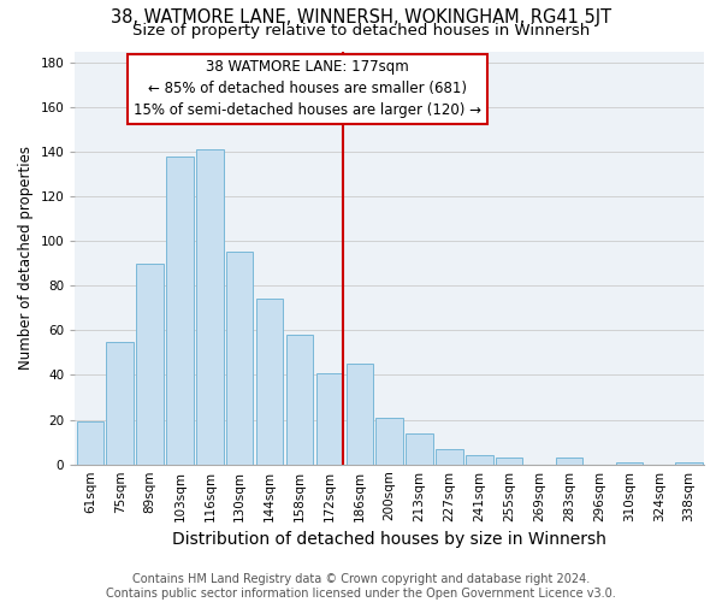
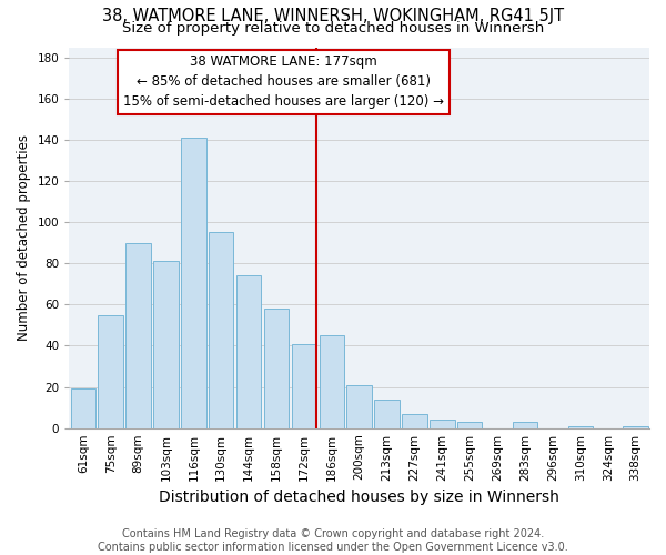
103sqm: 138 -> 81
